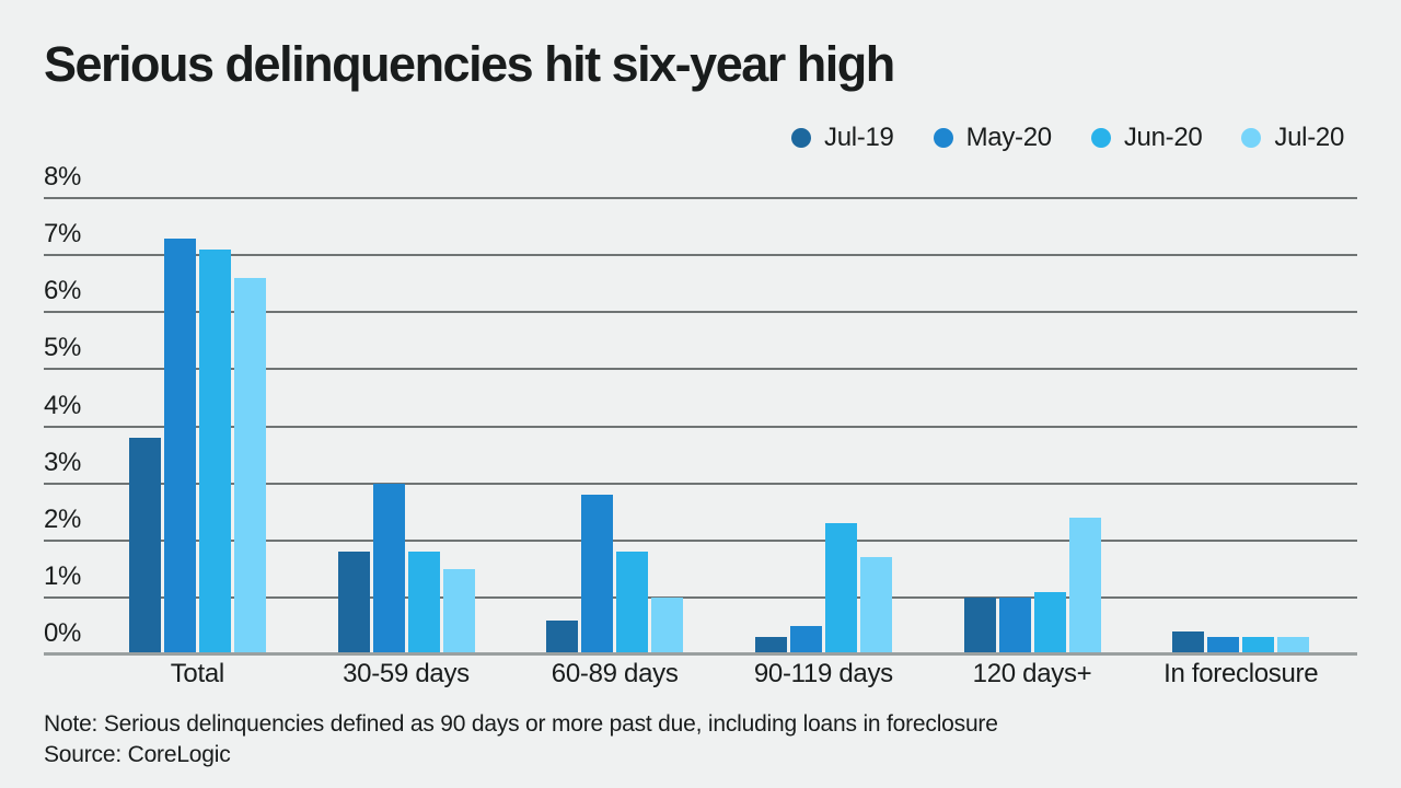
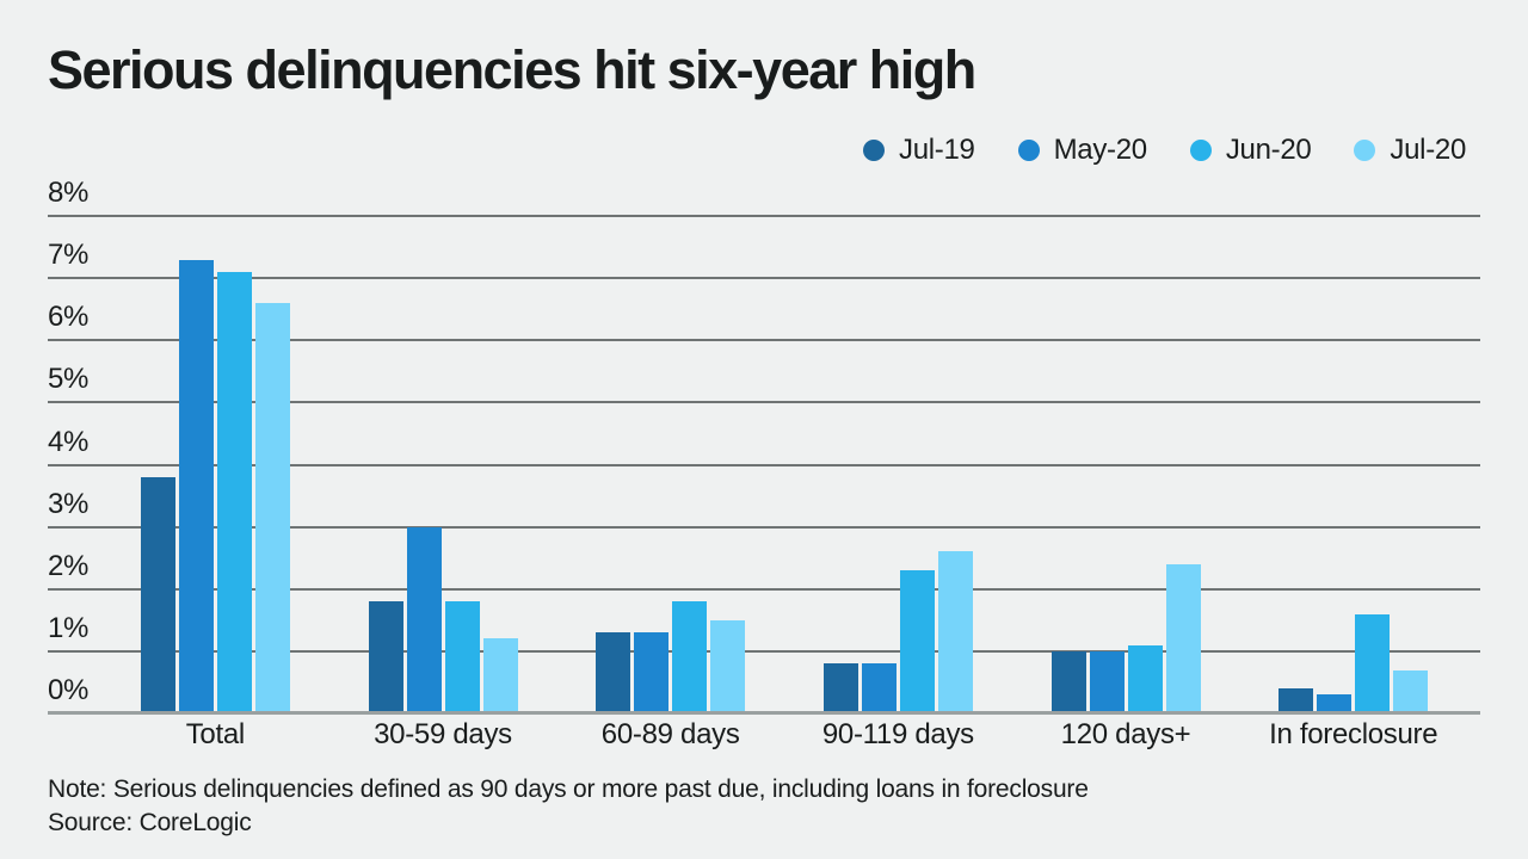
Jul-20/30-59 days: 1.5% -> 1.2%
Jul-19/60-89 days: 0.6% -> 1.3%
May-20/60-89 days: 2.8% -> 1.3%
Jul-20/60-89 days: 1.0% -> 1.5%
Jul-19/90-119 days: 0.3% -> 0.8%
May-20/90-119 days: 0.5% -> 0.8%
Jul-20/90-119 days: 1.7% -> 2.6%
Jun-20/In foreclosure: 0.3% -> 1.6%
Jul-20/In foreclosure: 0.3% -> 0.7%
